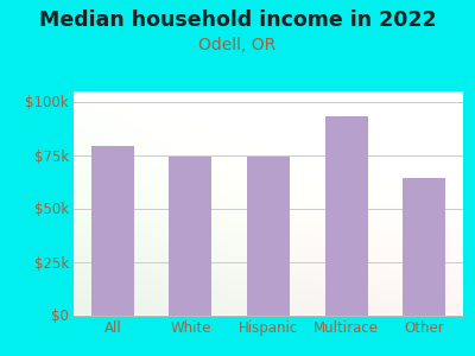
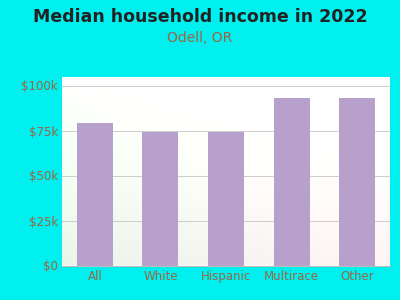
Other: $64k -> $93k
